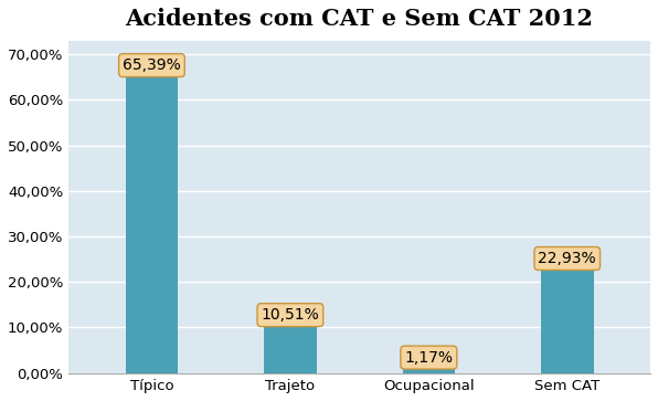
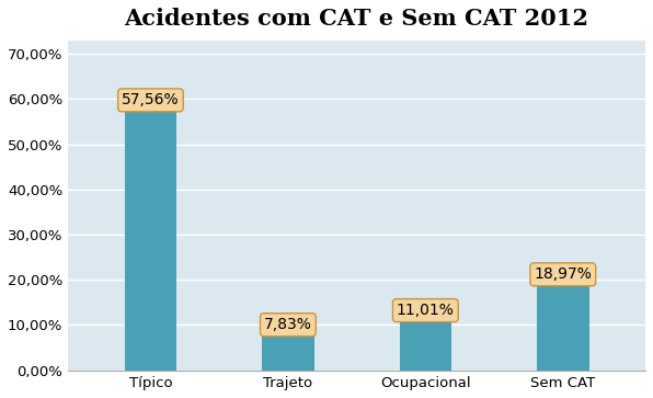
Típico: 65,39% -> 57,56%
Trajeto: 10,51% -> 7,83%
Ocupacional: 1,17% -> 11,01%
Sem CAT: 22,93% -> 18,97%
